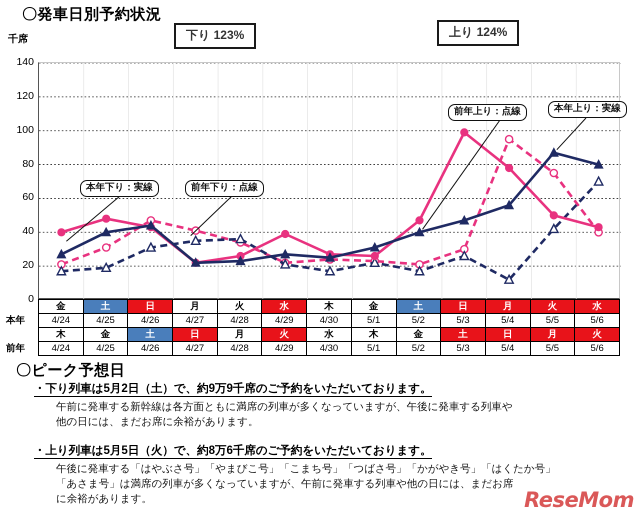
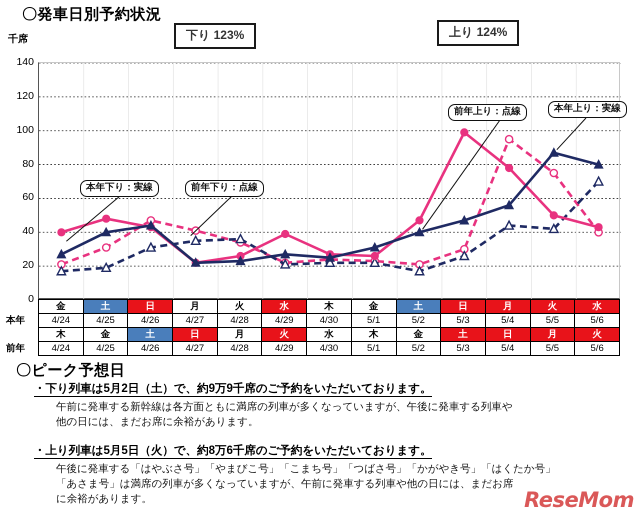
前年上り：点線/4/30: 17 -> 22
前年上り：点線/5/4: 12 -> 44
